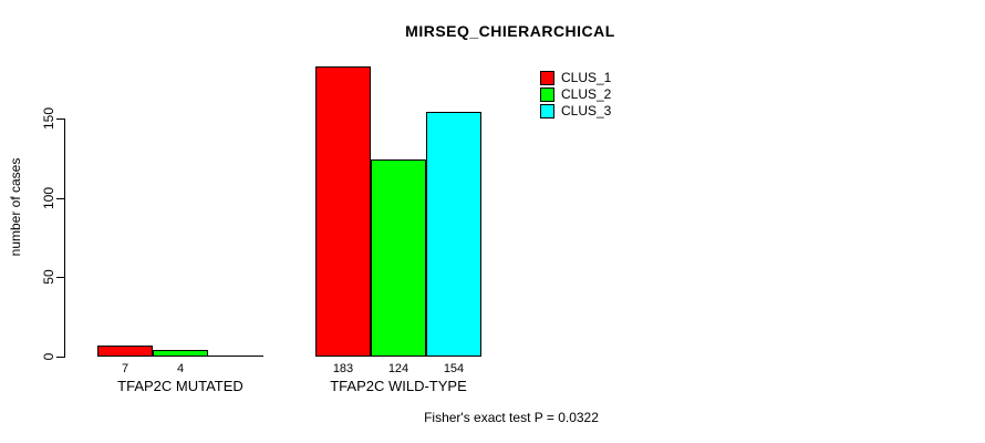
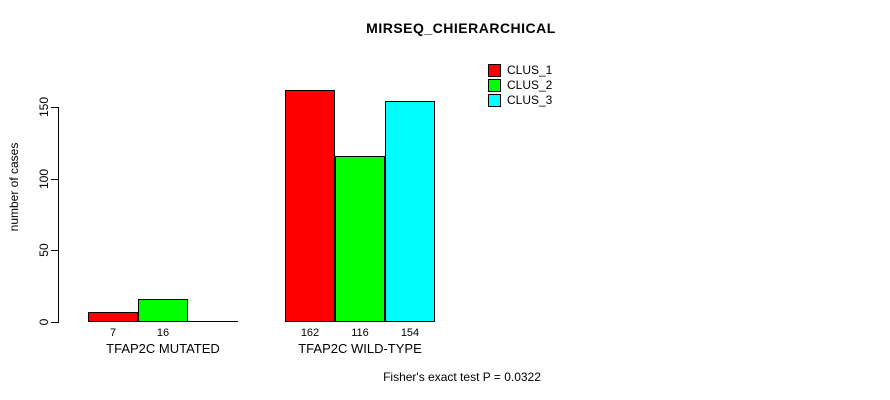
CLUS_2/TFAP2C MUTATED: 4 -> 16
CLUS_1/TFAP2C WILD-TYPE: 183 -> 162
CLUS_2/TFAP2C WILD-TYPE: 124 -> 116
